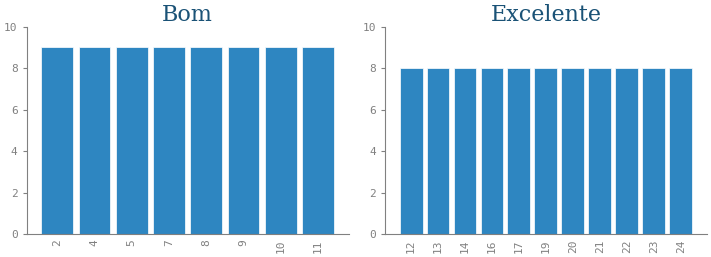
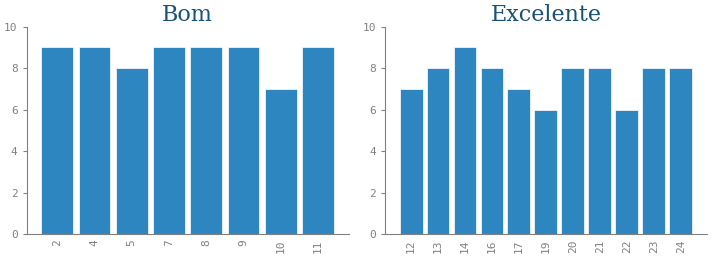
Bom/5: 9 -> 8
Bom/10: 9 -> 7
Excelente/12: 8 -> 7
Excelente/14: 8 -> 9
Excelente/17: 8 -> 7
Excelente/19: 8 -> 6
Excelente/22: 8 -> 6
